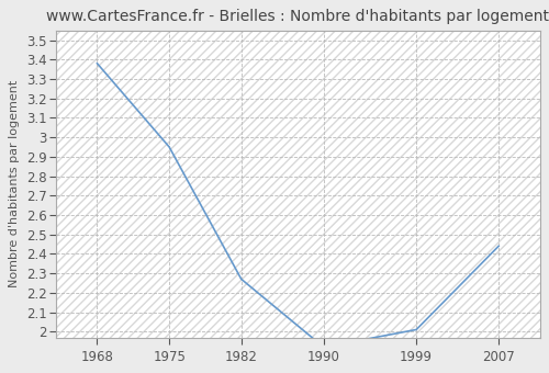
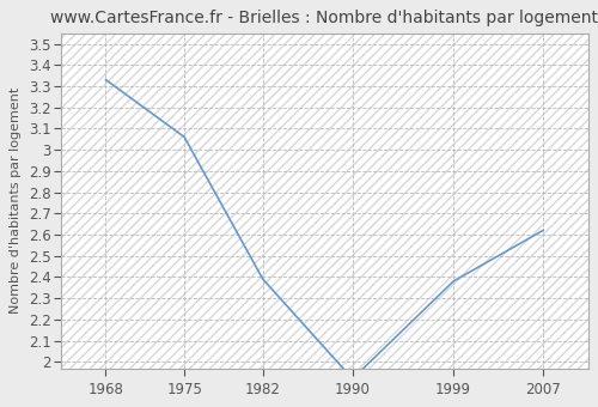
1968: 3.38 -> 3.33
1975: 2.95 -> 3.06
1982: 2.27 -> 2.39
1999: 2.01 -> 2.38
2007: 2.44 -> 2.62
